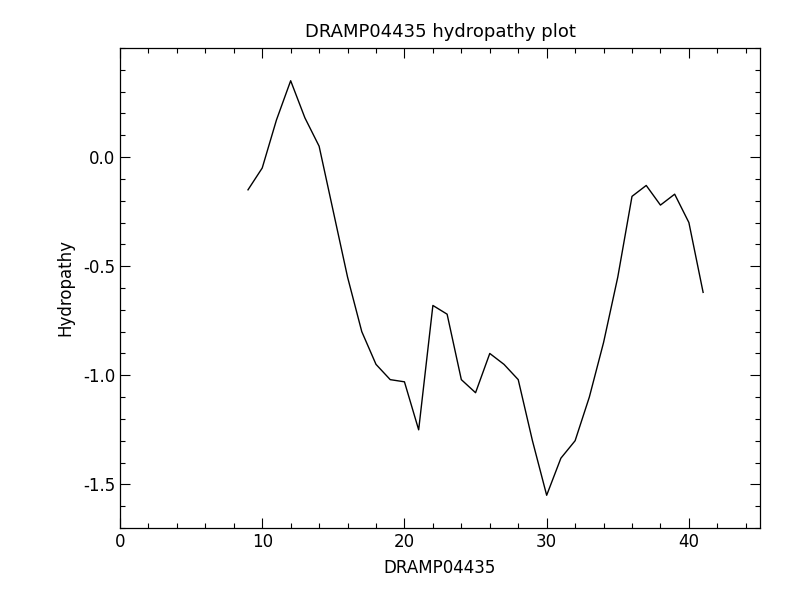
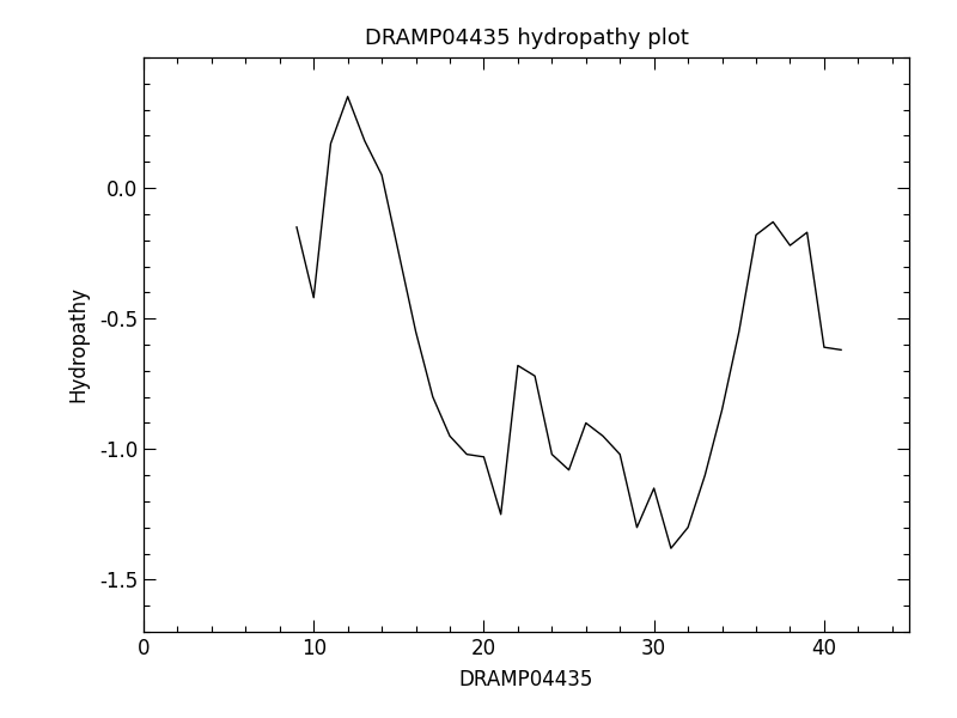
10: -0.05 -> -0.42
30: -1.55 -> -1.15
40: -0.30 -> -0.61
